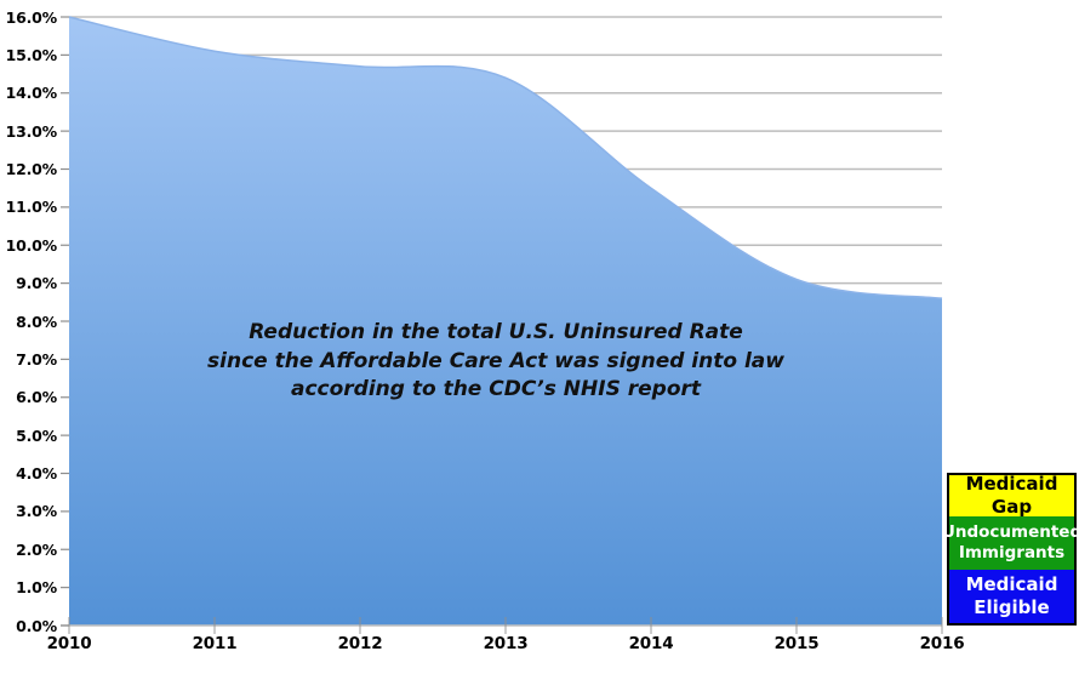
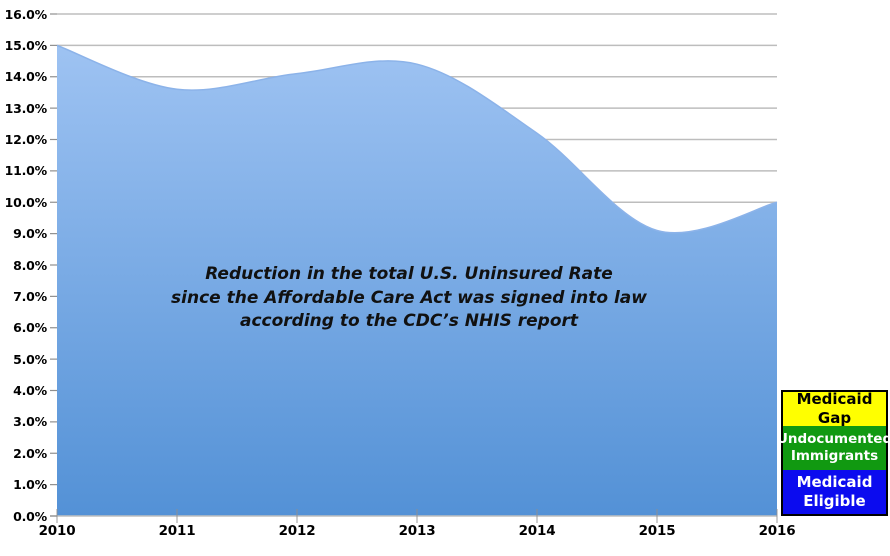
2010: 16.0% -> 15.0%
2011: 15.1% -> 13.6%
2012: 14.7% -> 14.1%
2014: 11.5% -> 12.2%
2016: 8.6% -> 10.0%
